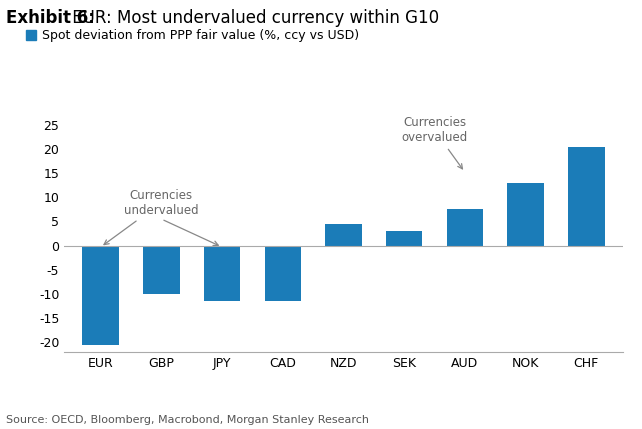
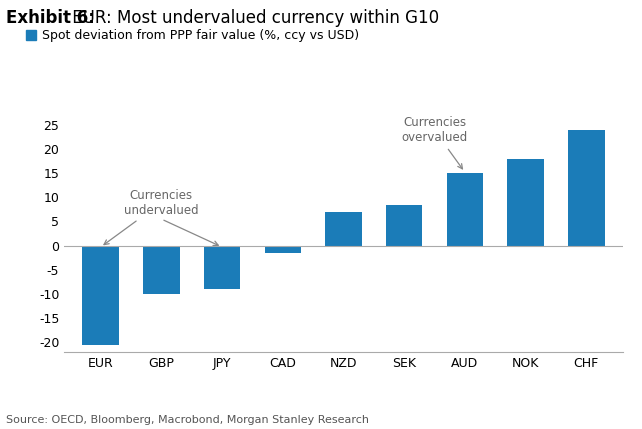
JPY: -11.5 -> -9.0
CAD: -11.5 -> -1.5
NZD: 4.5 -> 7.0
SEK: 3.0 -> 8.5
AUD: 7.5 -> 15.0
NOK: 13.0 -> 18.0
CHF: 20.5 -> 24.0
